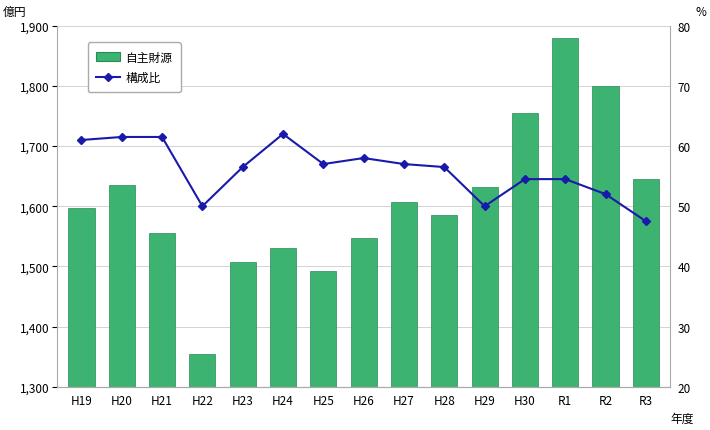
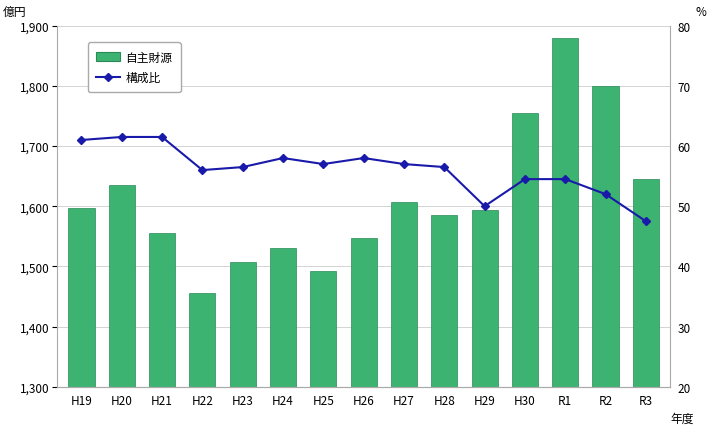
自主財源/H22: 1,354 -> 1,456
構成比/H22: 50.0 -> 56.0
構成比/H24: 62.0 -> 58.0
自主財源/H29: 1,632 -> 1,593
